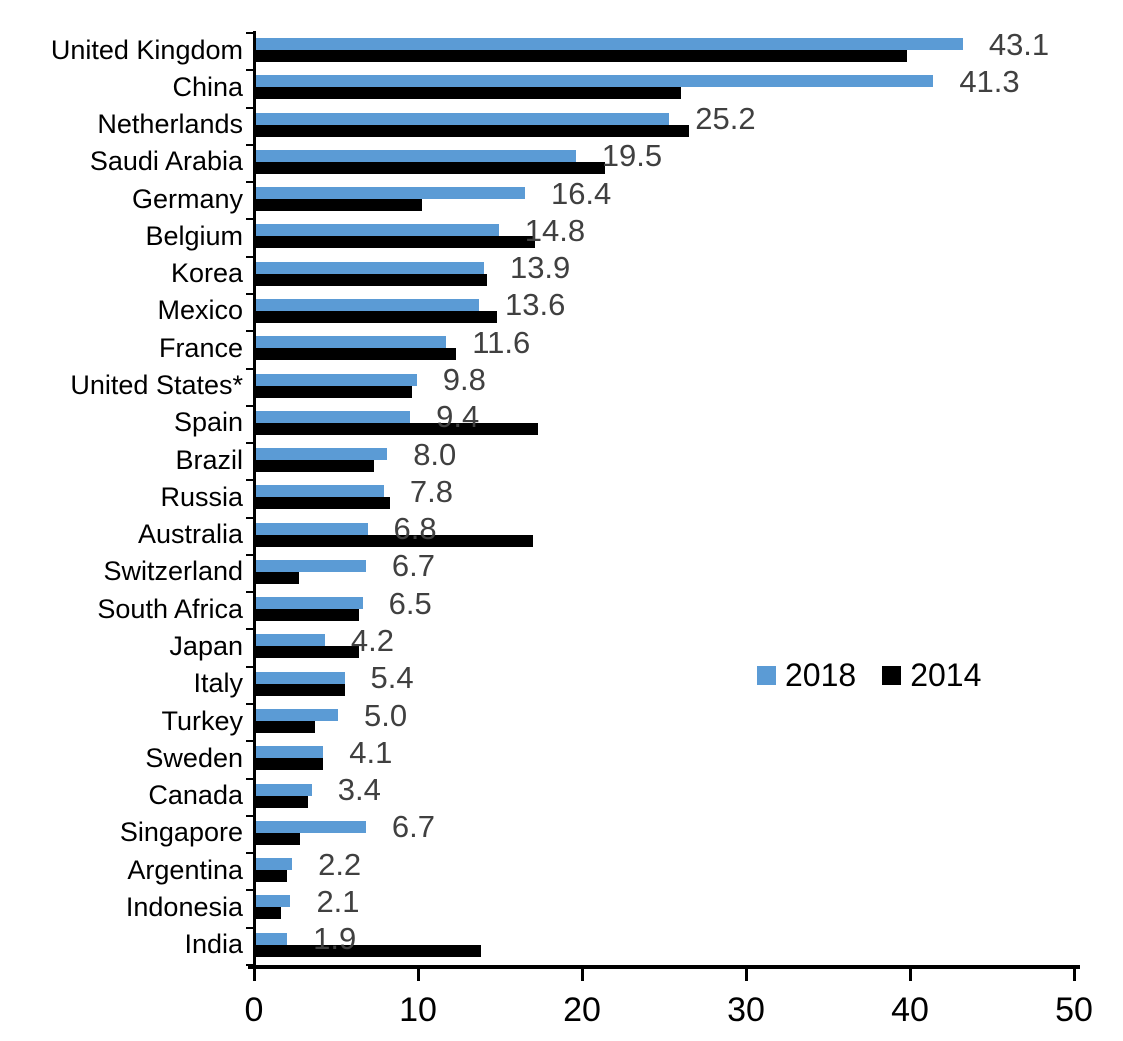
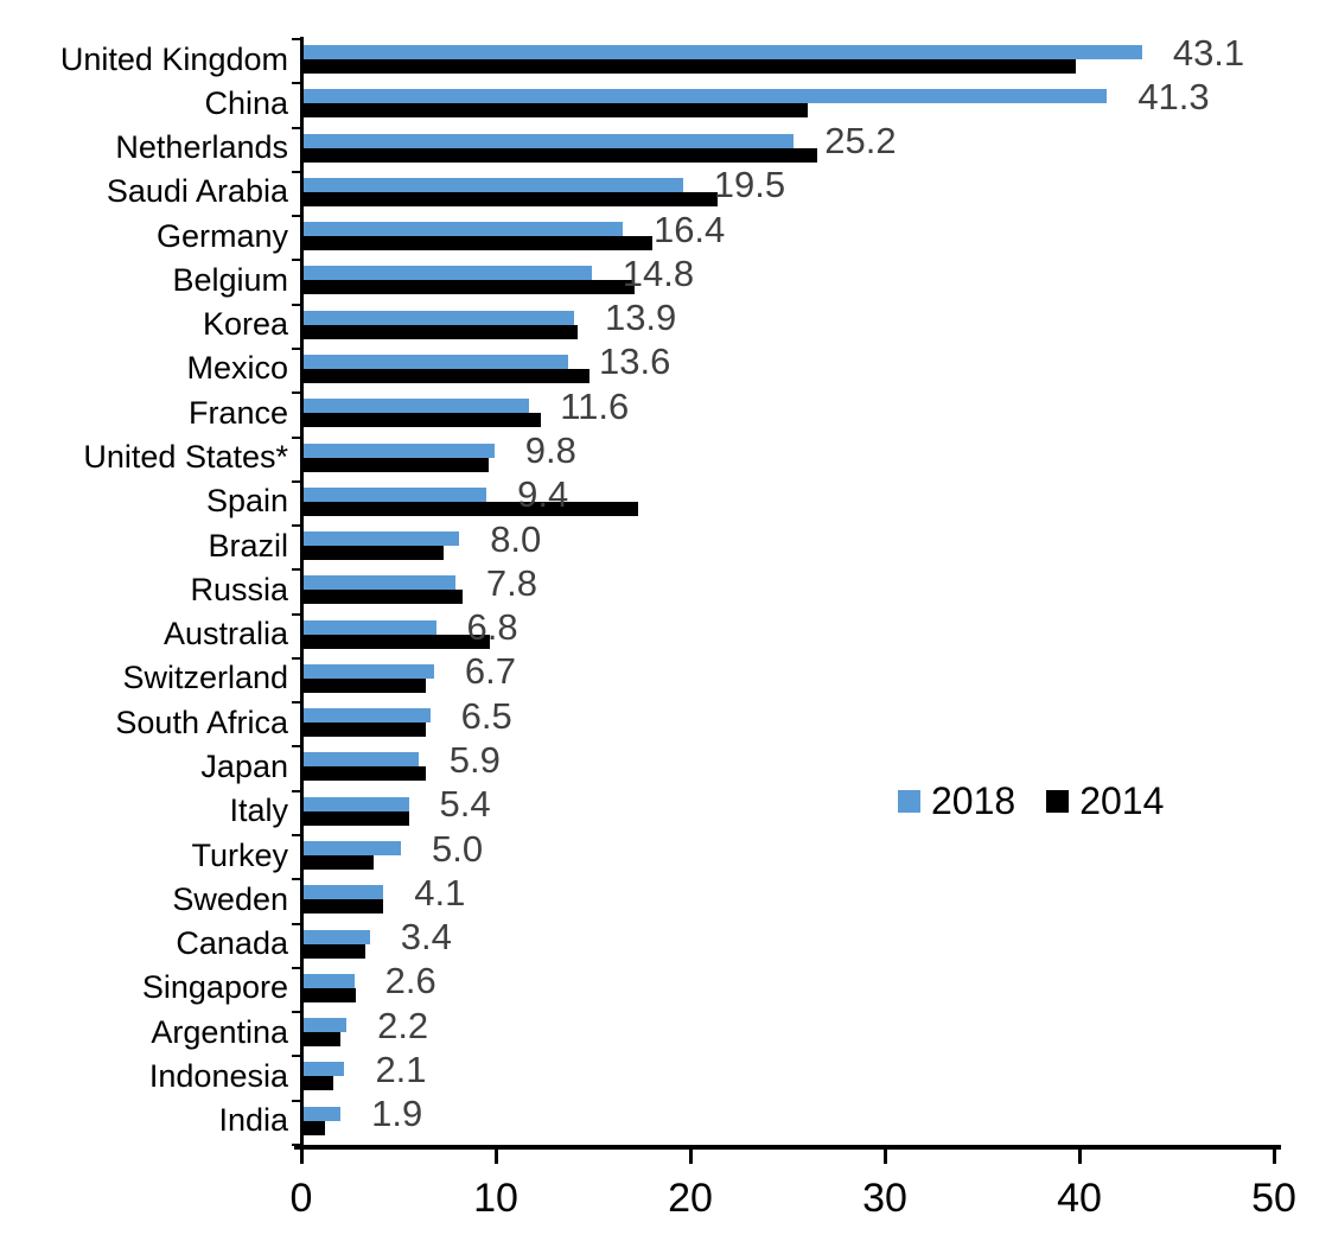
2014/Germany: 10.1 -> 17.9
2014/Australia: 16.9 -> 9.6
2014/Switzerland: 2.6 -> 6.3
2018/Japan: 4.2 -> 5.9
2018/Singapore: 6.7 -> 2.6
2014/India: 13.7 -> 1.1
